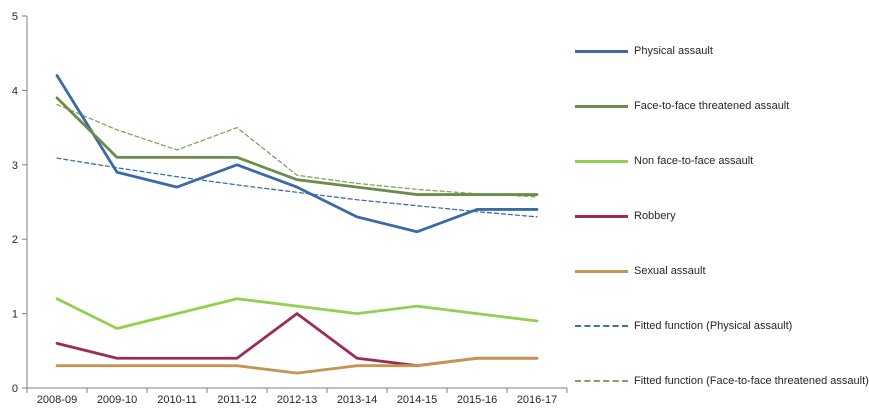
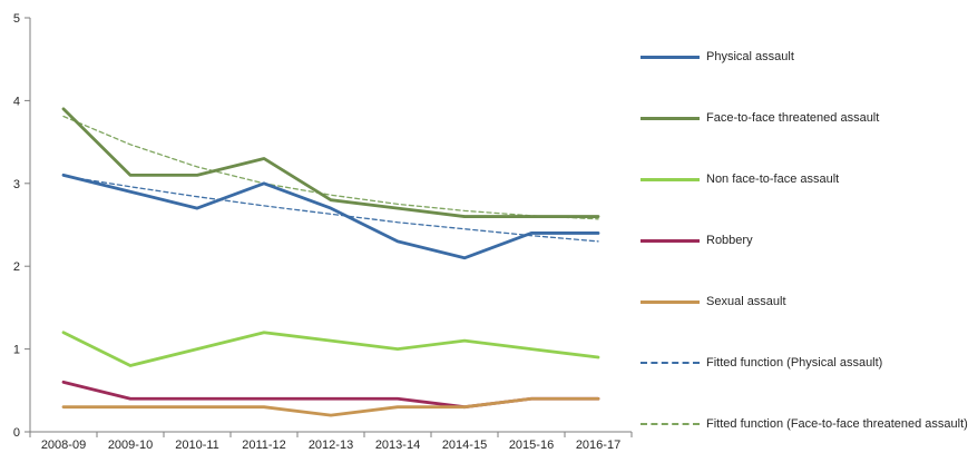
Physical assault/2008-09: 4.2 -> 3.1
Face-to-face threatened assault/2011-12: 3.1 -> 3.3
Fitted function (Face-to-face threatened assault)/2011-12: 3.5 -> 3.0
Robbery/2012-13: 1.0 -> 0.4
